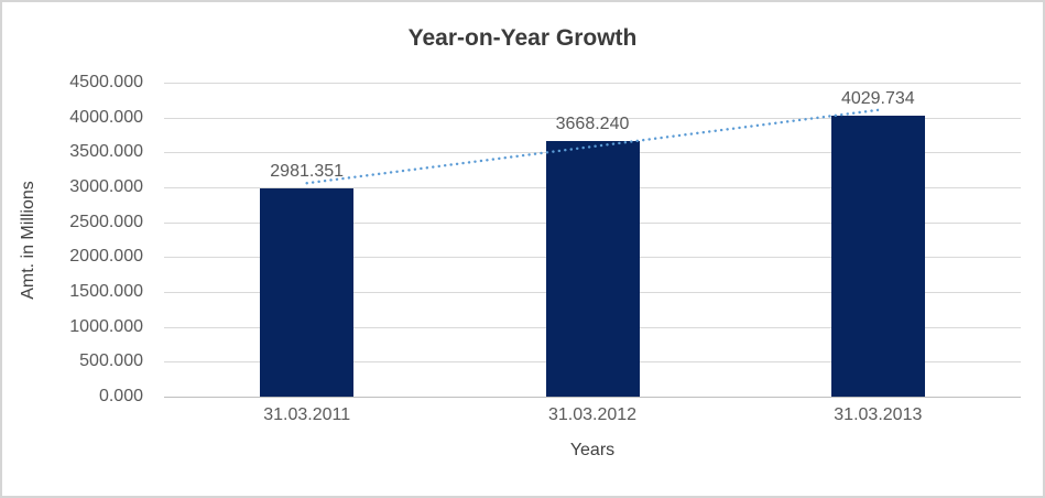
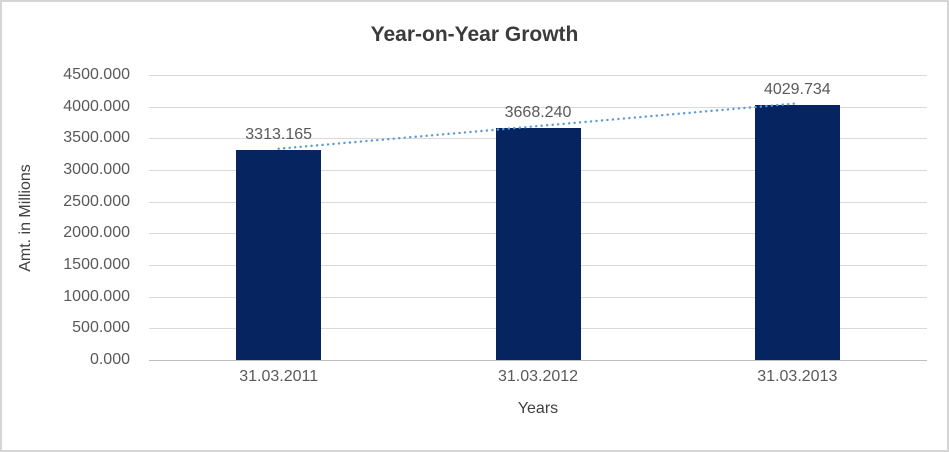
31.03.2011: 2981.351 -> 3313.165
